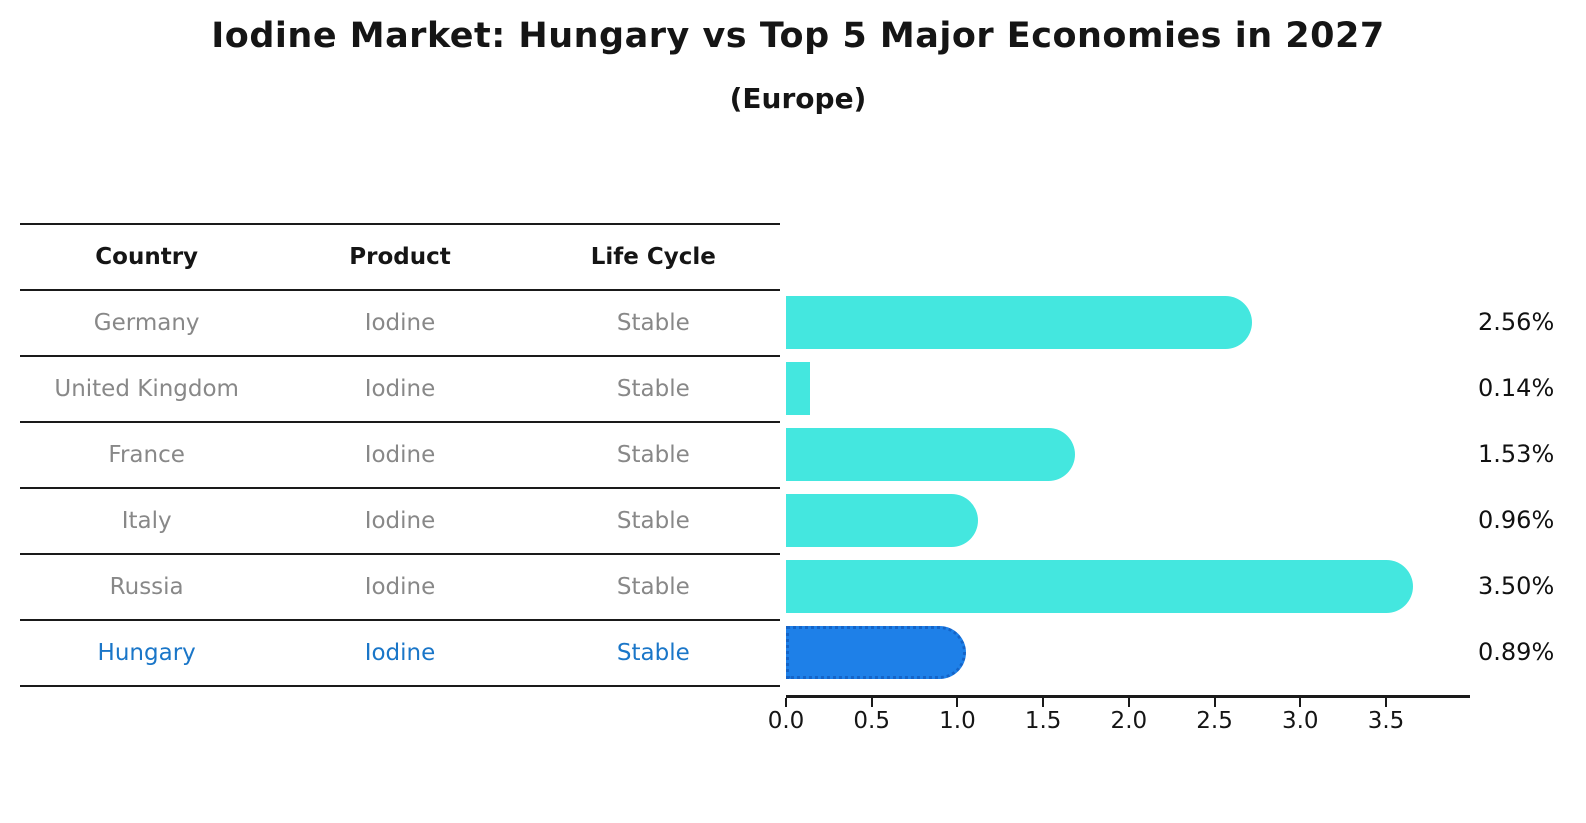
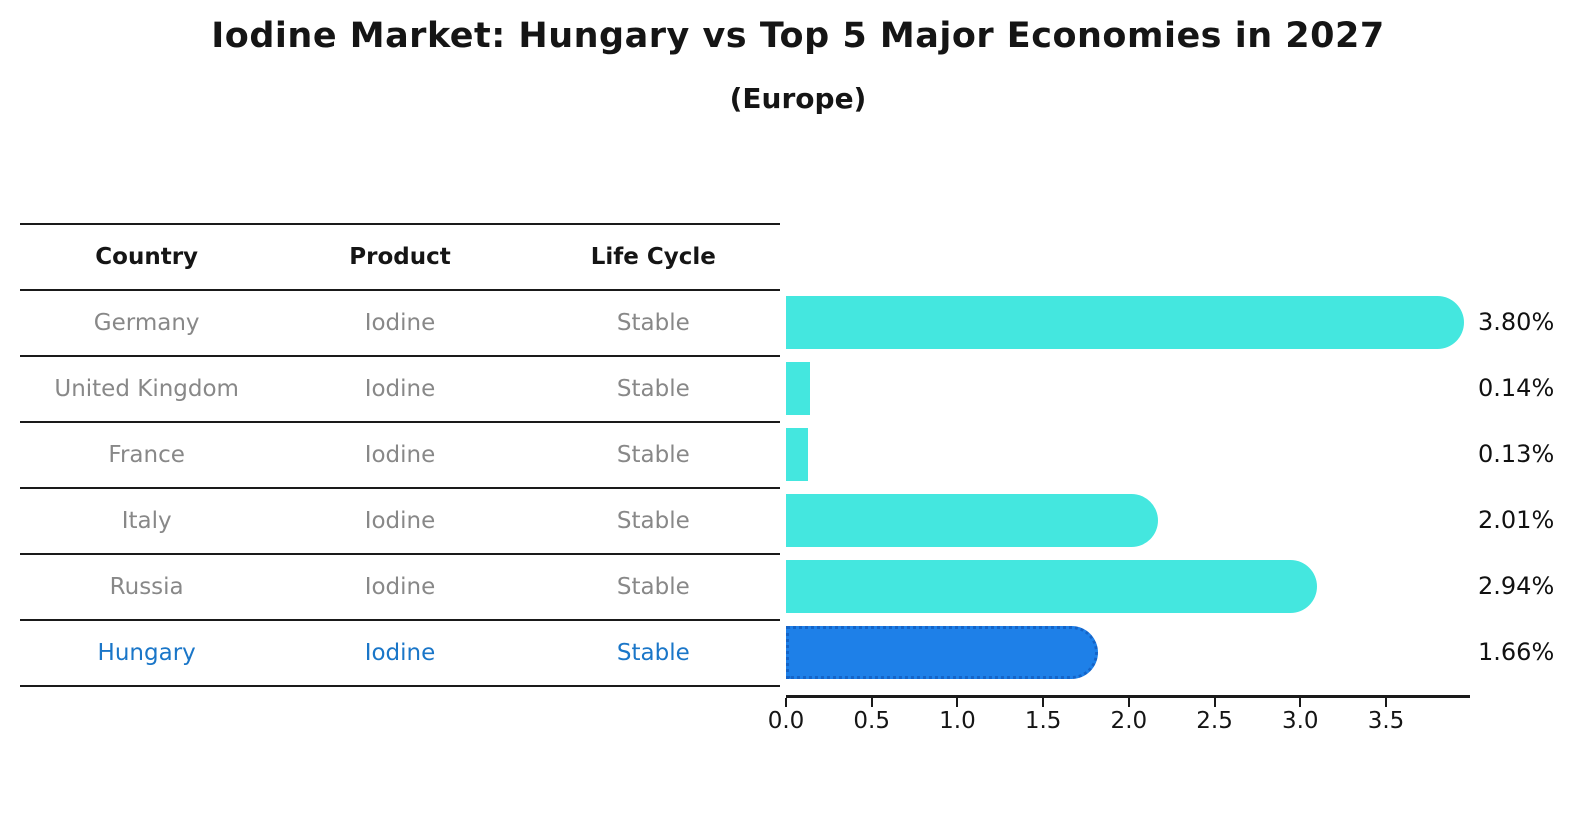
Germany: 2.56% -> 3.80%
France: 1.53% -> 0.13%
Italy: 0.96% -> 2.01%
Russia: 3.50% -> 2.94%
Hungary: 0.89% -> 1.66%
